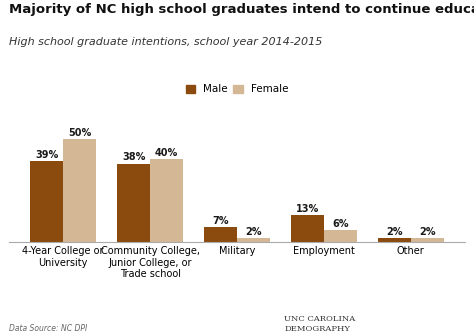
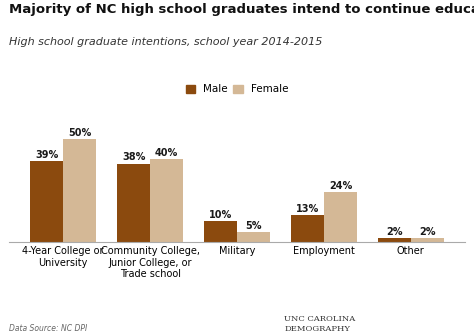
Male/Military: 7% -> 10%
Female/Military: 2% -> 5%
Female/Employment: 6% -> 24%
